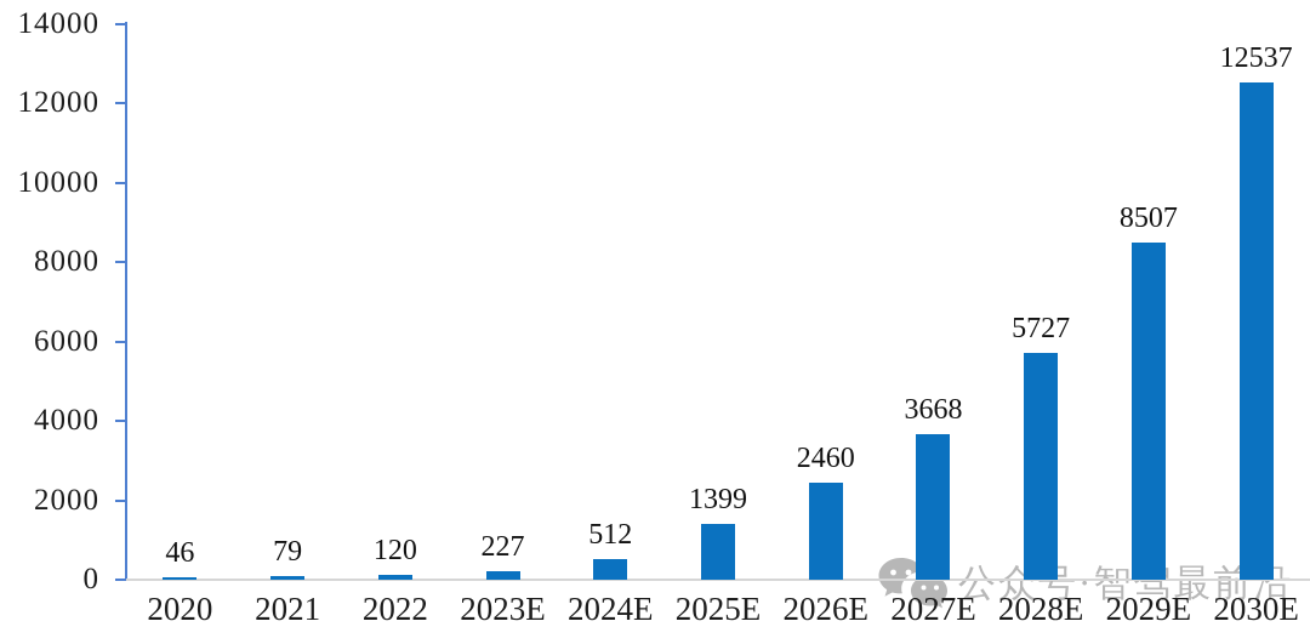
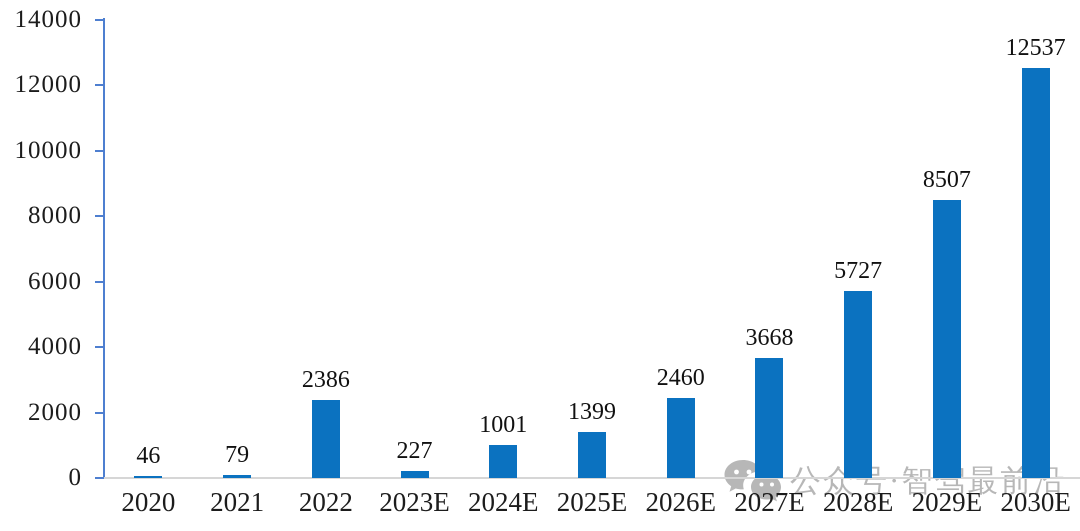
2022: 120 -> 2386
2024E: 512 -> 1001
